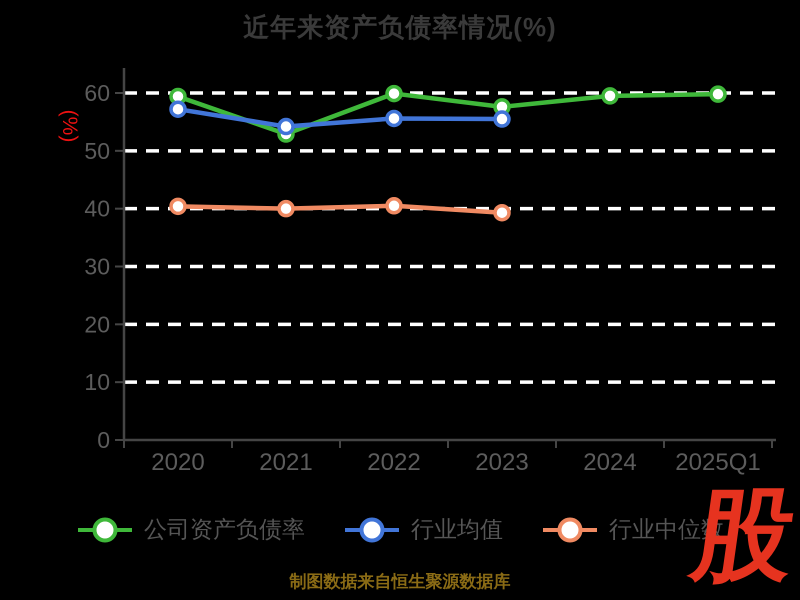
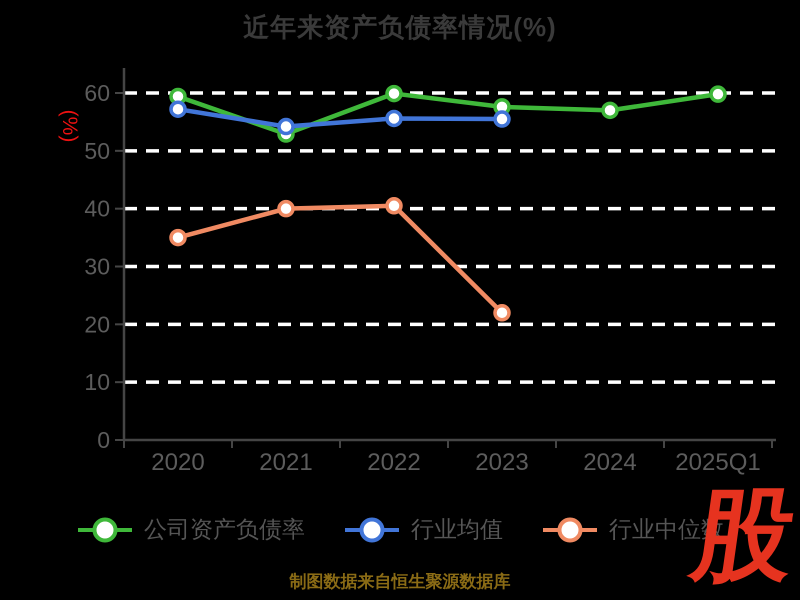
行业中位数/2020: 40 -> 35
行业中位数/2023: 39 -> 22
公司资产负债率/2024: 60 -> 57
